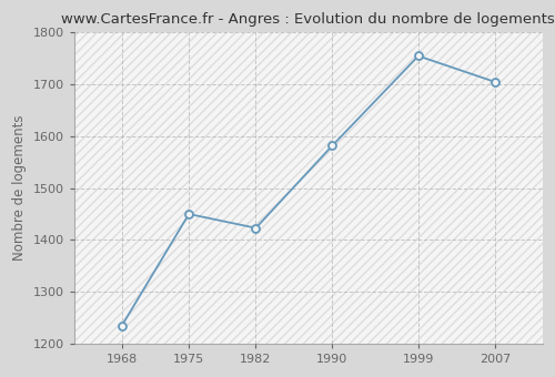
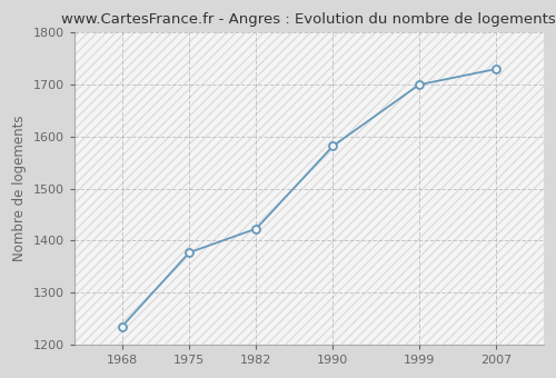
1975: 1450 -> 1377
1999: 1755 -> 1700
2007: 1705 -> 1730
